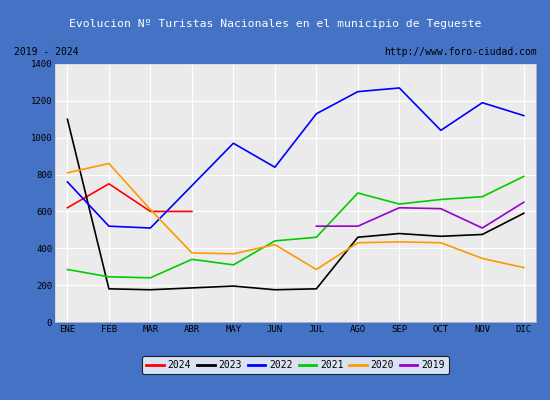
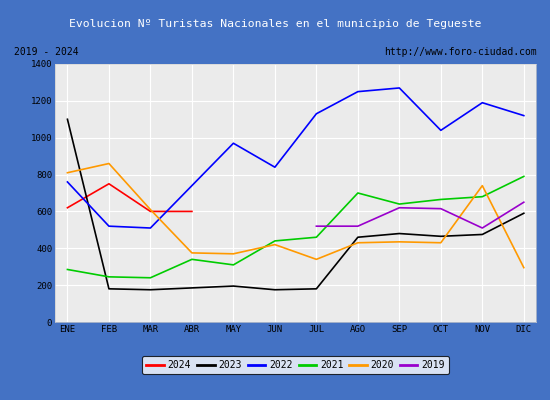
2020/JUL: 280 -> 340
2020/NOV: 340 -> 740
